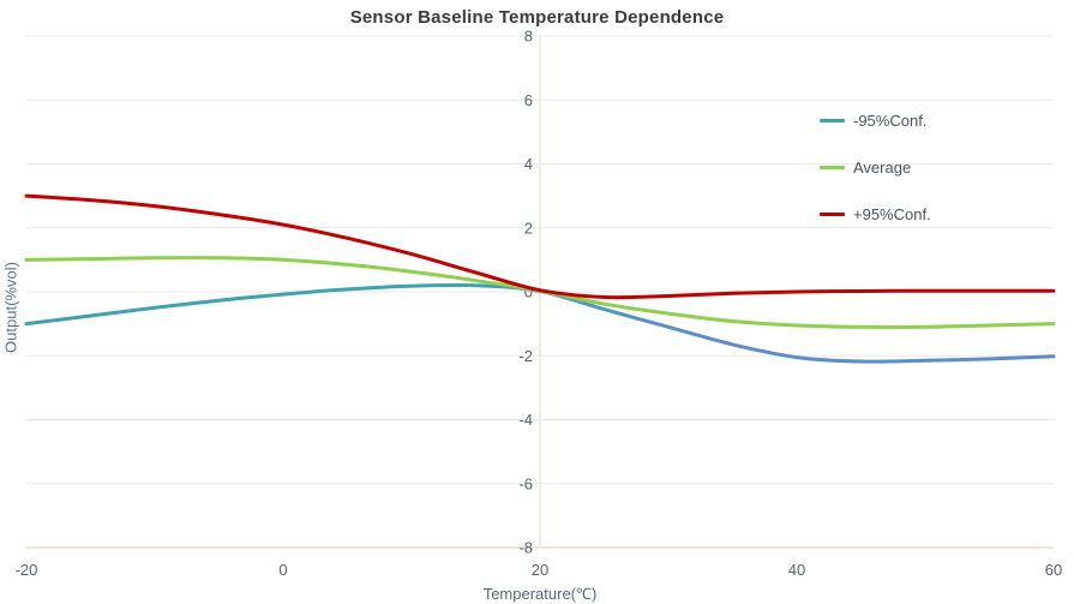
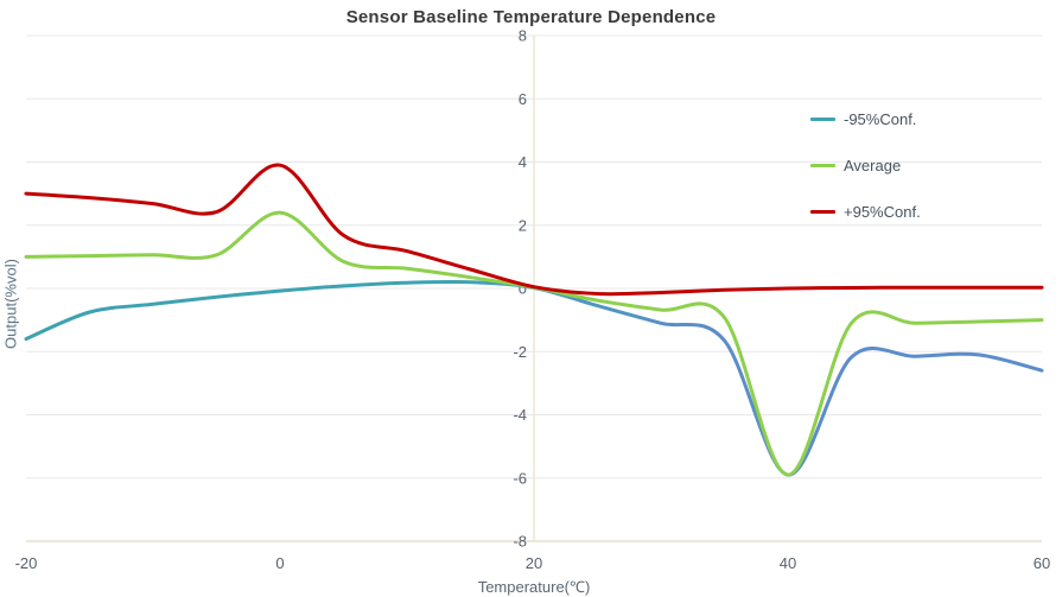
-95%Conf./-20: -1.0 -> -1.6
Average/0: 1.0 -> 2.4
+95%Conf./0: 2.1 -> 3.9
-95%Conf./40: -2.0 -> -5.9
Average/40: -1.1 -> -5.9
-95%Conf./60: -2.0 -> -2.6
